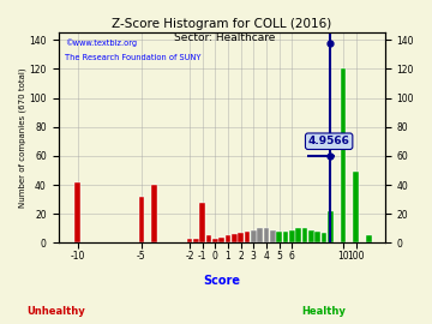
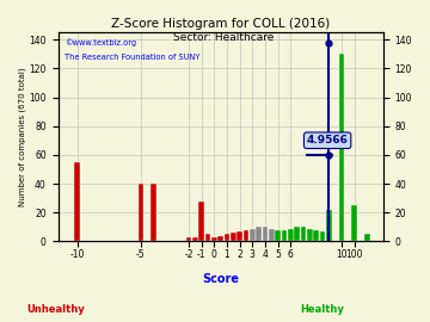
-10: 42 -> 55
-5: 32 -> 40
10: 120 -> 130
100: 49 -> 25
